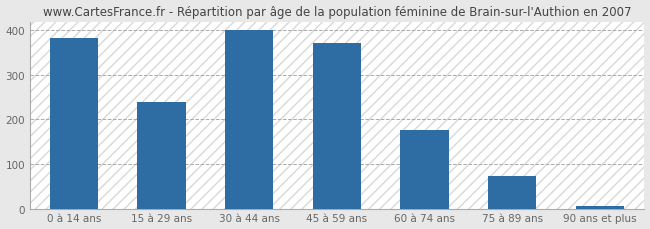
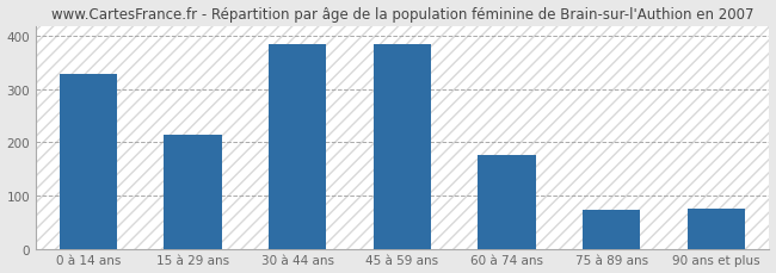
0 à 14 ans: 383 -> 330
15 à 29 ans: 240 -> 215
30 à 44 ans: 401 -> 385
45 à 59 ans: 372 -> 385
90 ans et plus: 5 -> 75
